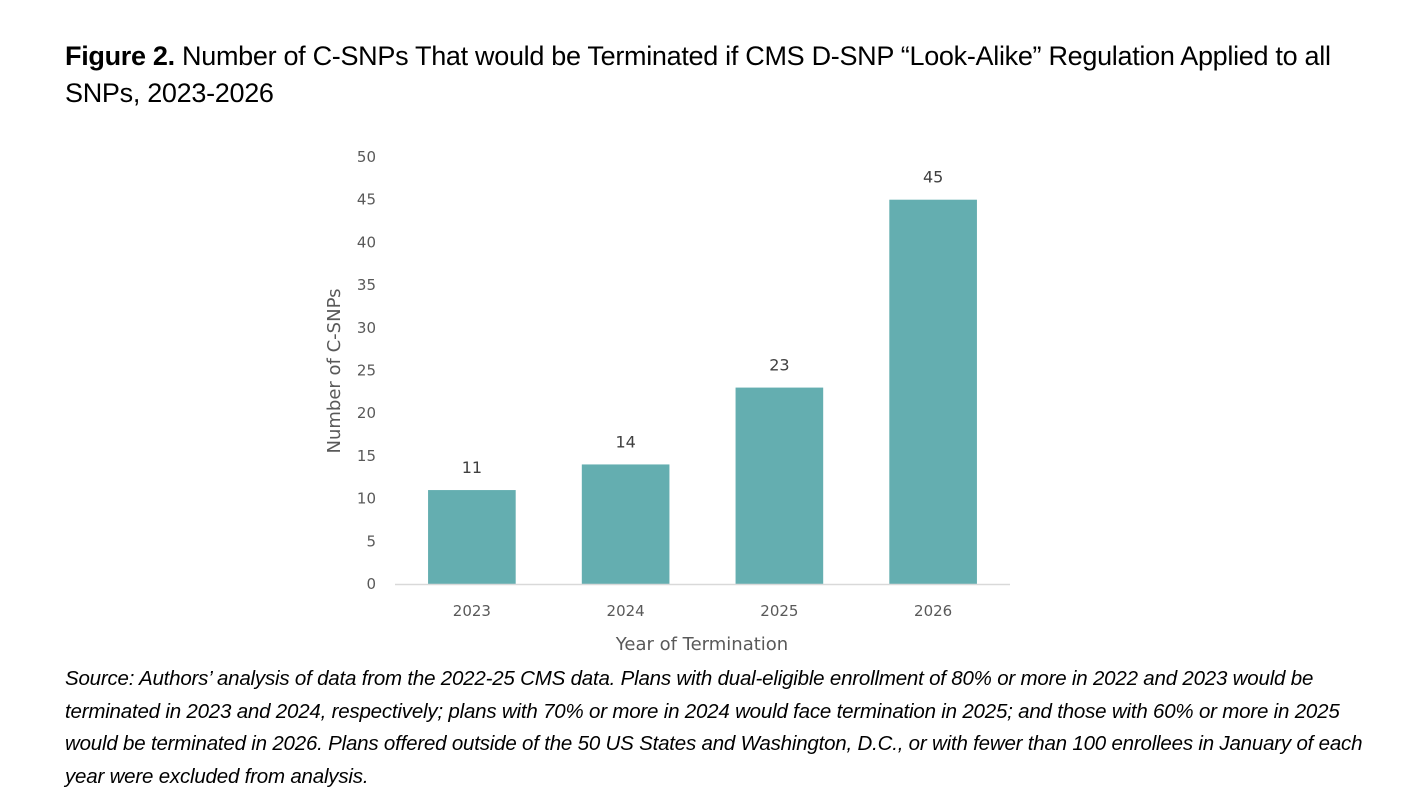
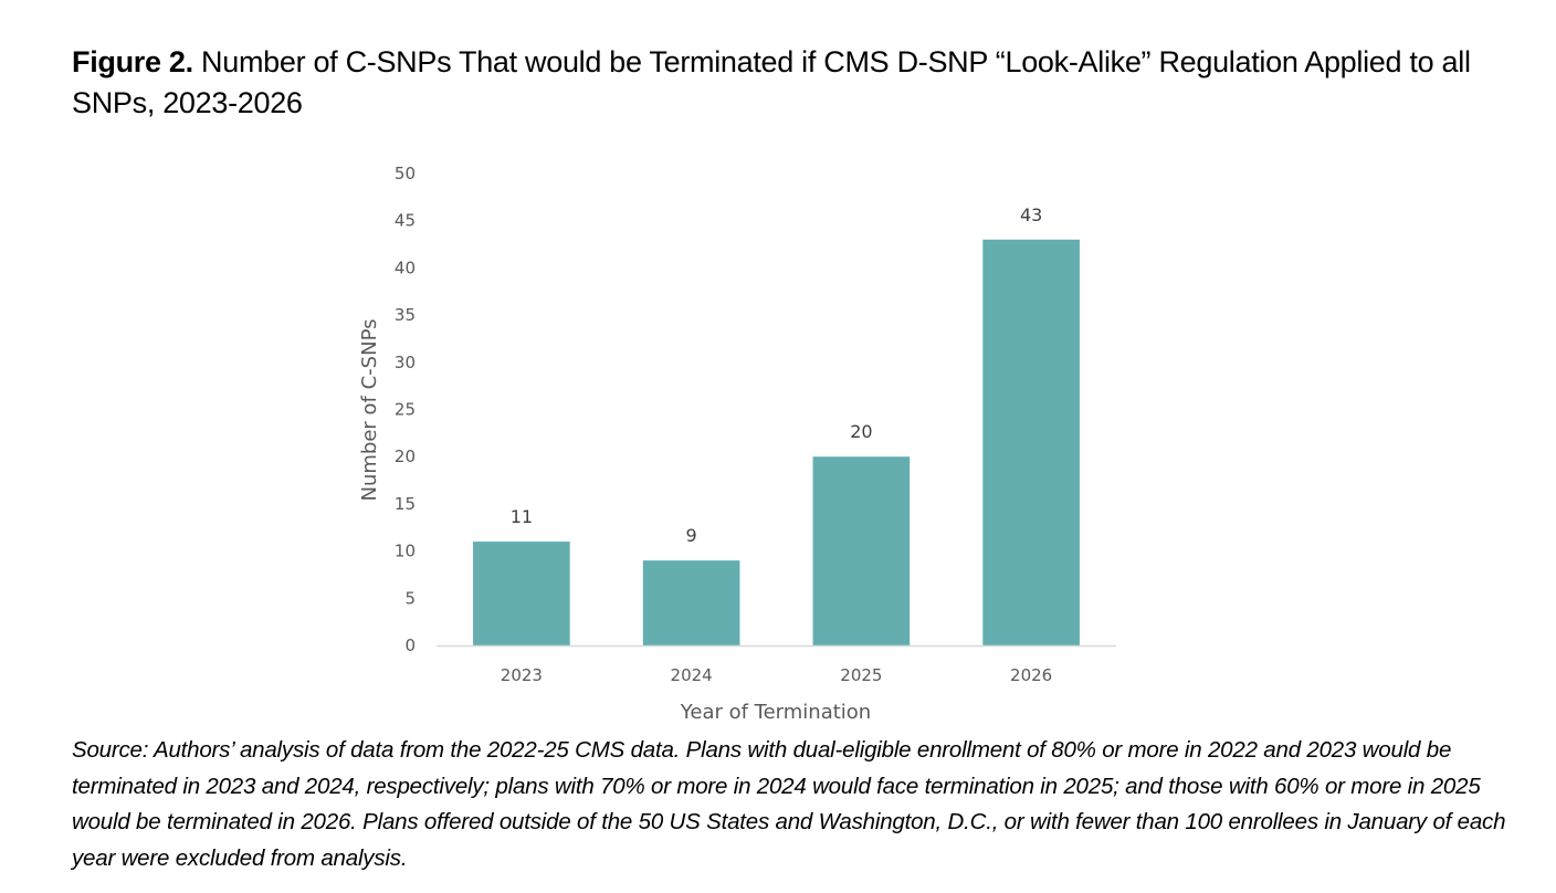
2024: 14 -> 9
2025: 23 -> 20
2026: 45 -> 43
